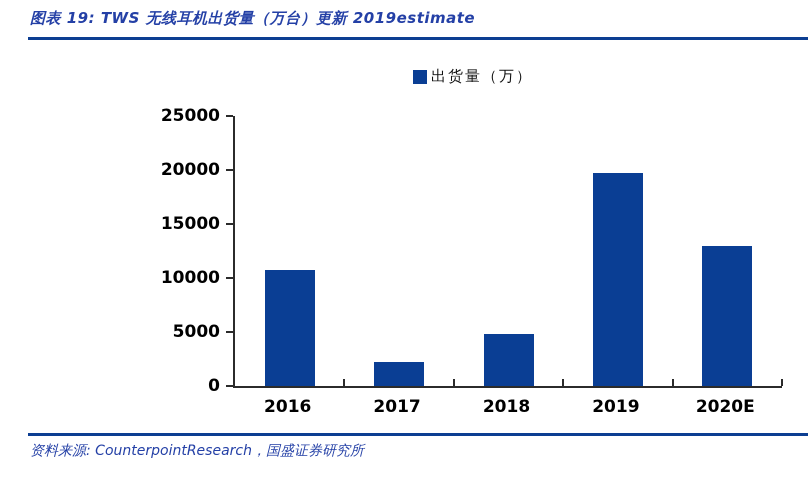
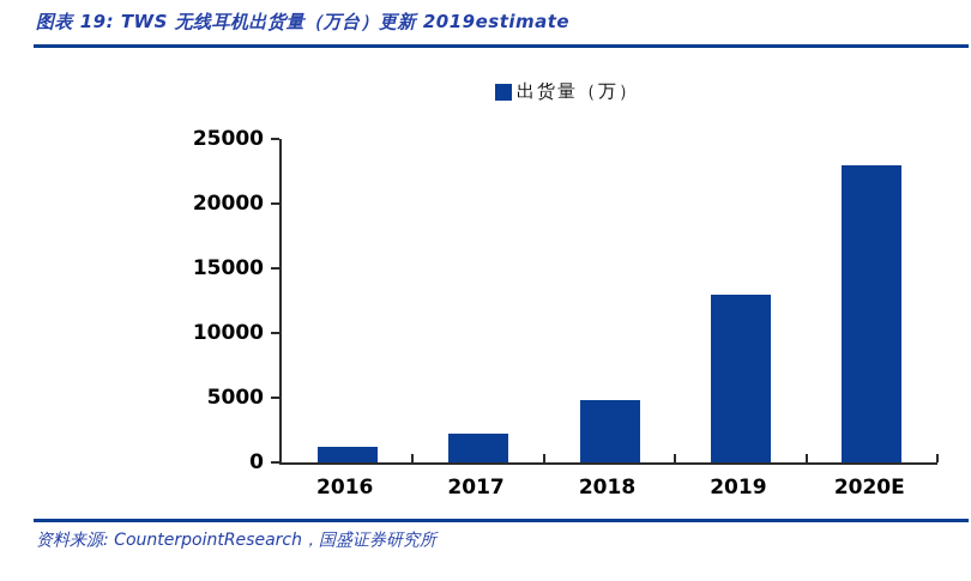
2016: 10700 -> 1200
2019: 19700 -> 13000
2020E: 13000 -> 23000
